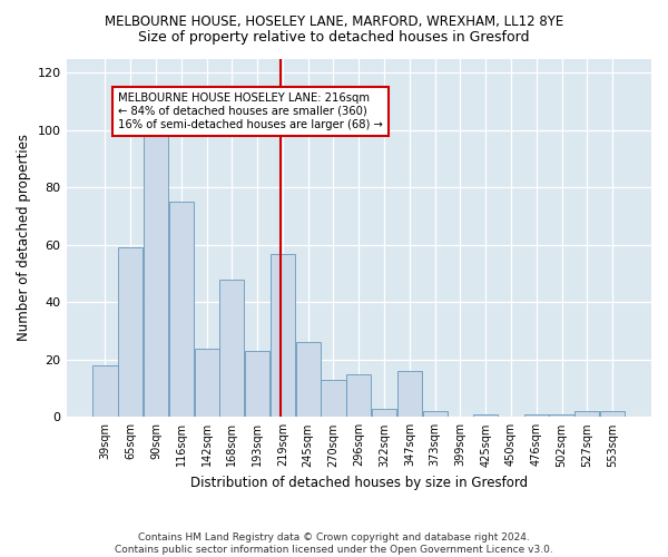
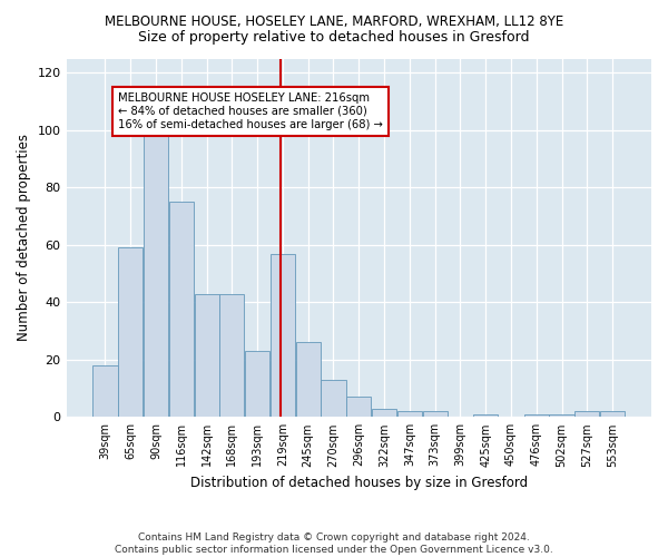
142sqm: 24 -> 43
168sqm: 48 -> 43
296sqm: 15 -> 7
347sqm: 16 -> 2
